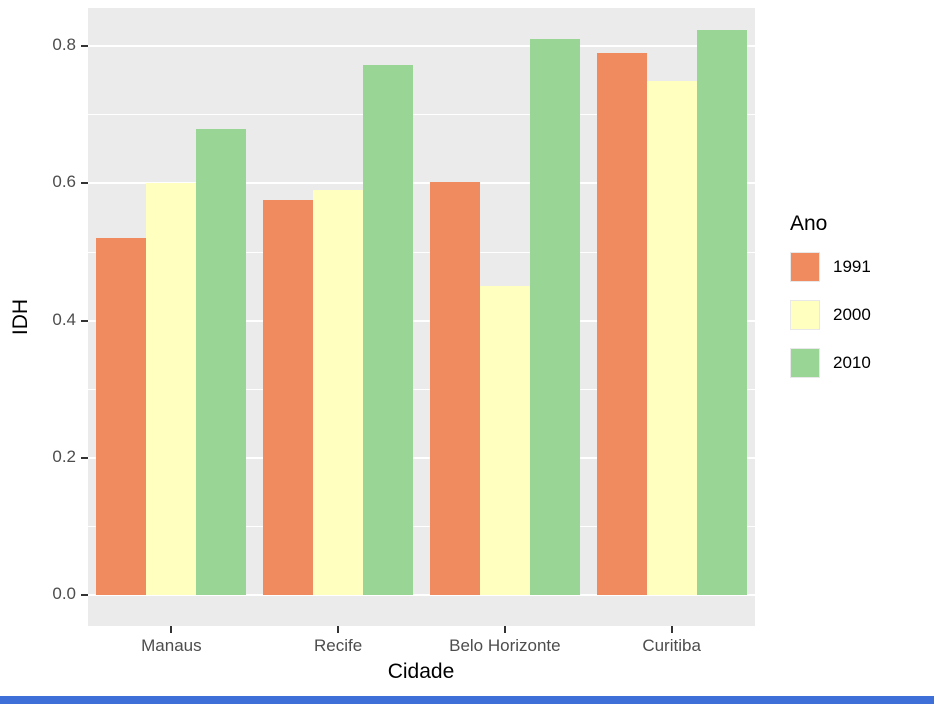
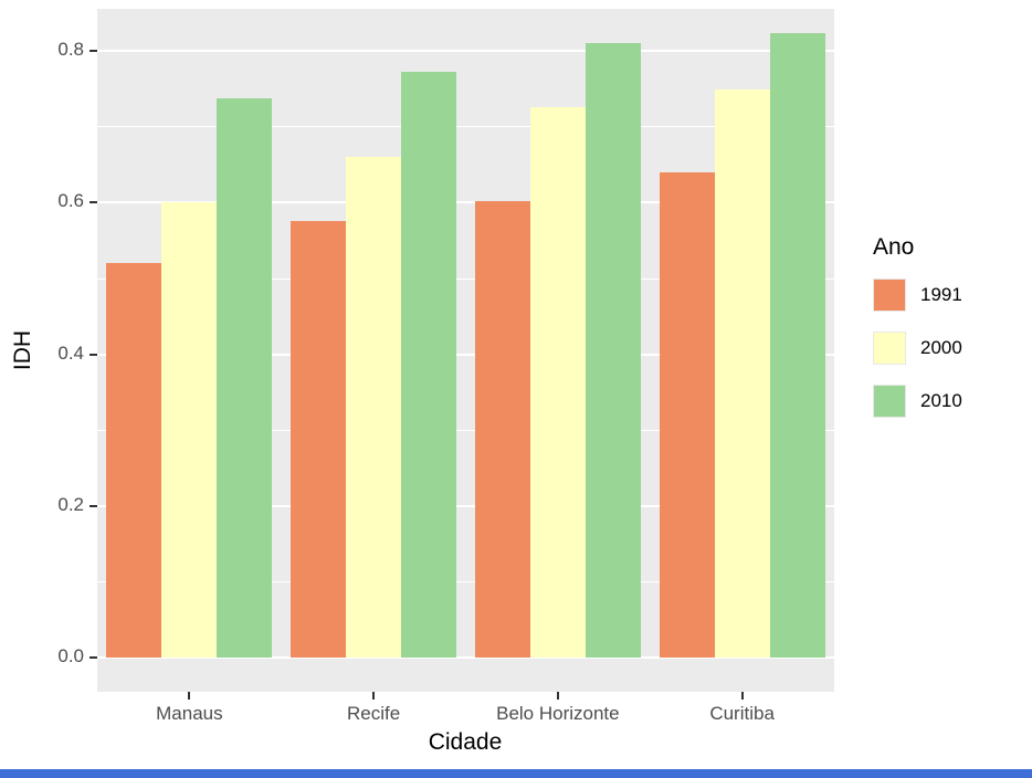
2010/Manaus: 0.68 -> 0.74
2000/Recife: 0.59 -> 0.66
2000/Belo Horizonte: 0.45 -> 0.73
1991/Curitiba: 0.79 -> 0.64
